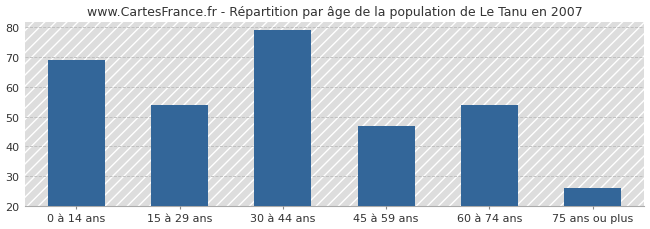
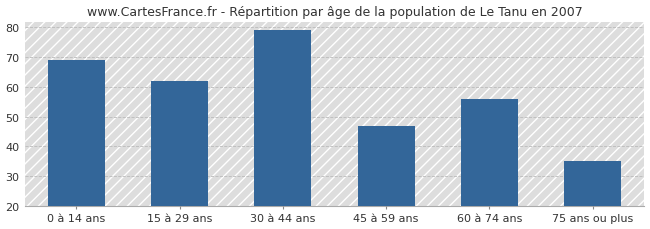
15 à 29 ans: 54 -> 62
60 à 74 ans: 54 -> 56
75 ans ou plus: 26 -> 35
